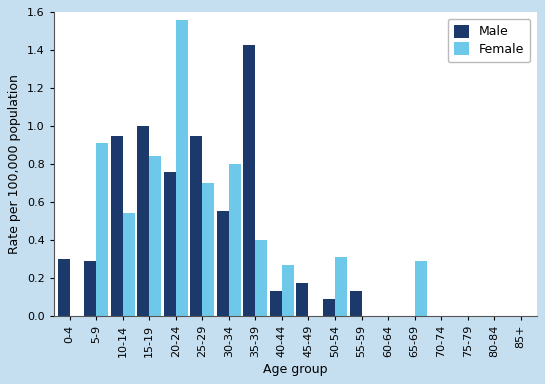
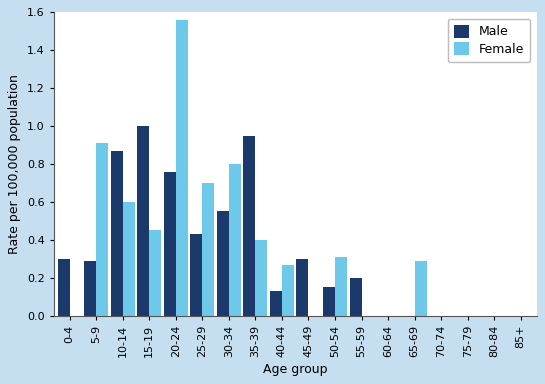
Male/10-14: 0.95 -> 0.87
Female/10-14: 0.54 -> 0.60
Female/15-19: 0.84 -> 0.45
Male/25-29: 0.95 -> 0.43
Male/35-39: 1.43 -> 0.95
Male/45-49: 0.17 -> 0.30
Male/50-54: 0.09 -> 0.15
Male/55-59: 0.13 -> 0.20
